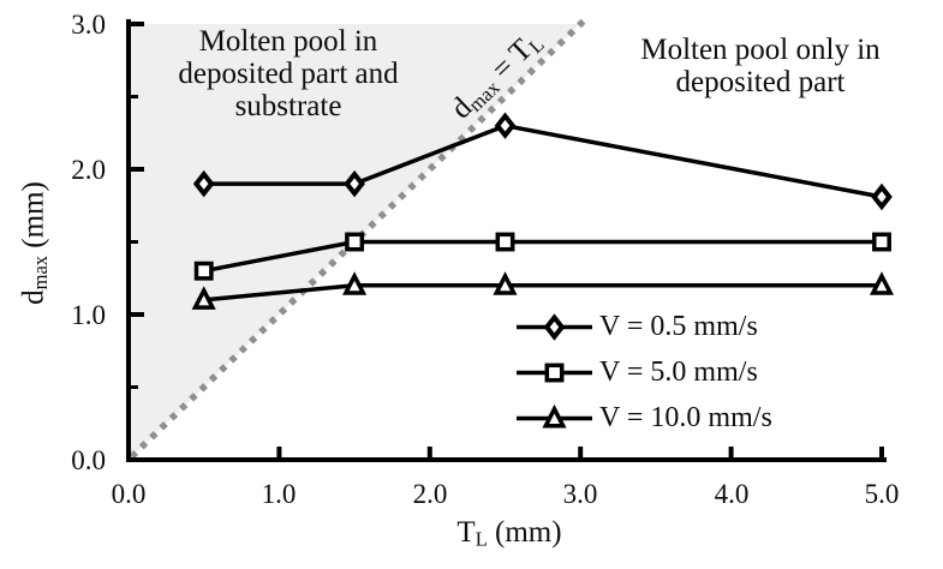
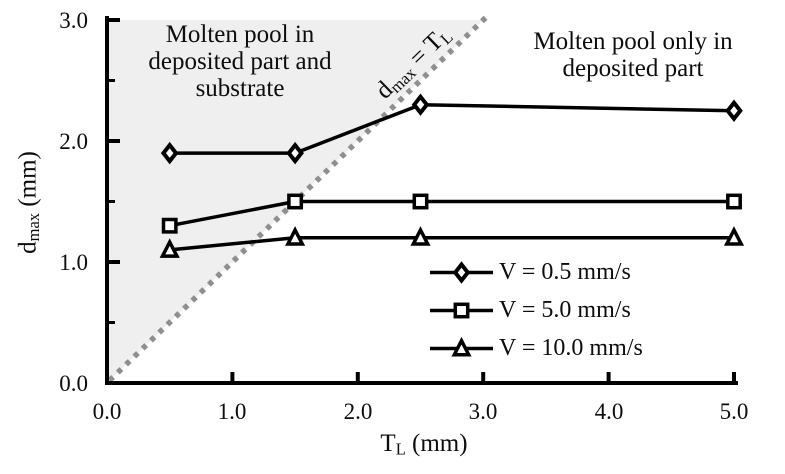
V = 0.5 mm/s/5.0: 1.81 -> 2.25
